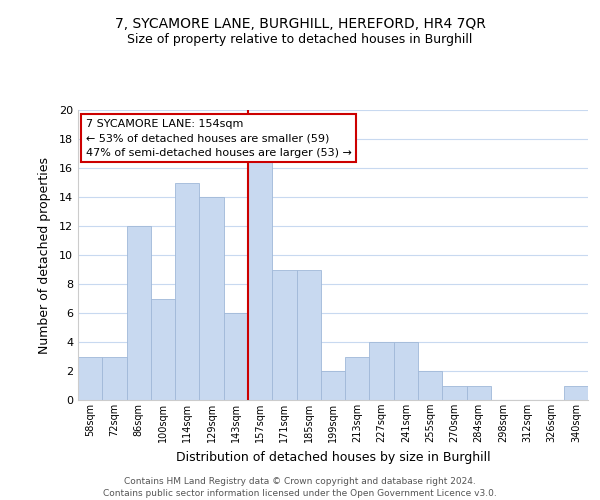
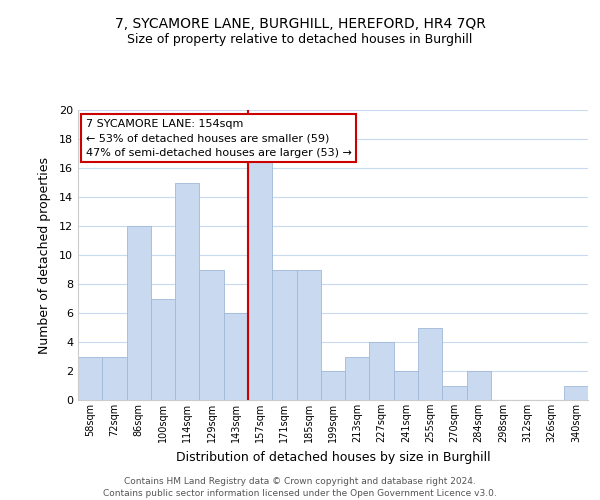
129sqm: 14 -> 9
241sqm: 4 -> 2
255sqm: 2 -> 5
284sqm: 1 -> 2
